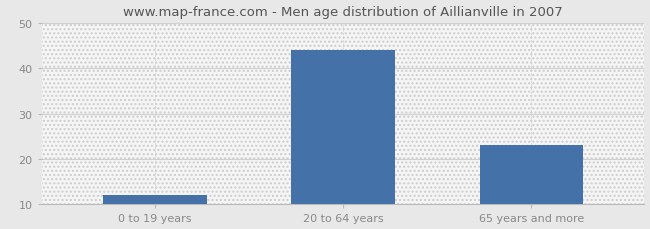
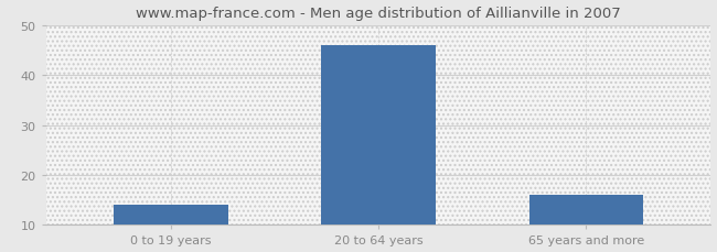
0 to 19 years: 12 -> 14
20 to 64 years: 44 -> 46
65 years and more: 23 -> 16
